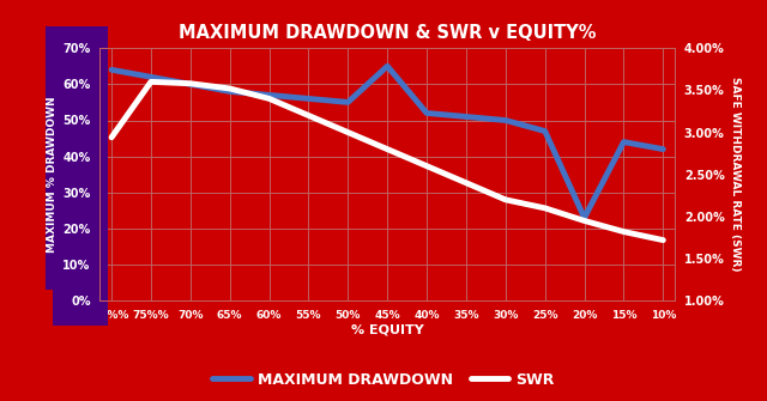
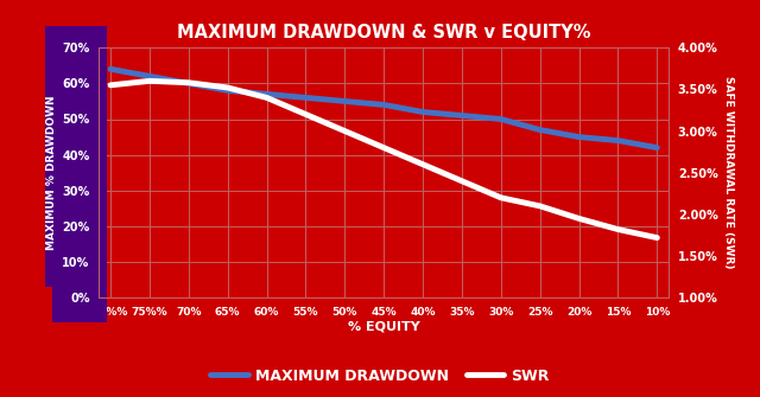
SWR/80%%: 2.94% -> 3.55%
MAXIMUM DRAWDOWN/45%: 65% -> 54%
MAXIMUM DRAWDOWN/20%: 23% -> 45%
